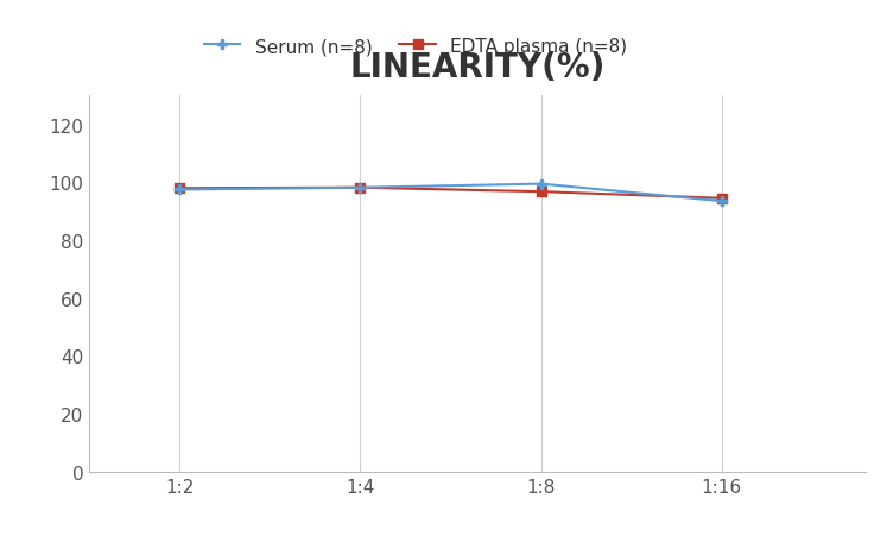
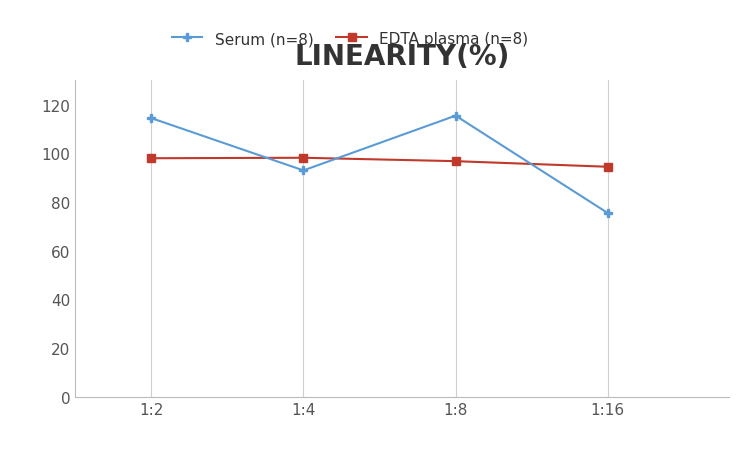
Serum (n=8)/1:2: 97.5 -> 114.5
Serum (n=8)/1:4: 98.2 -> 93.0
Serum (n=8)/1:8: 99.5 -> 115.5
Serum (n=8)/1:16: 93.5 -> 75.5
